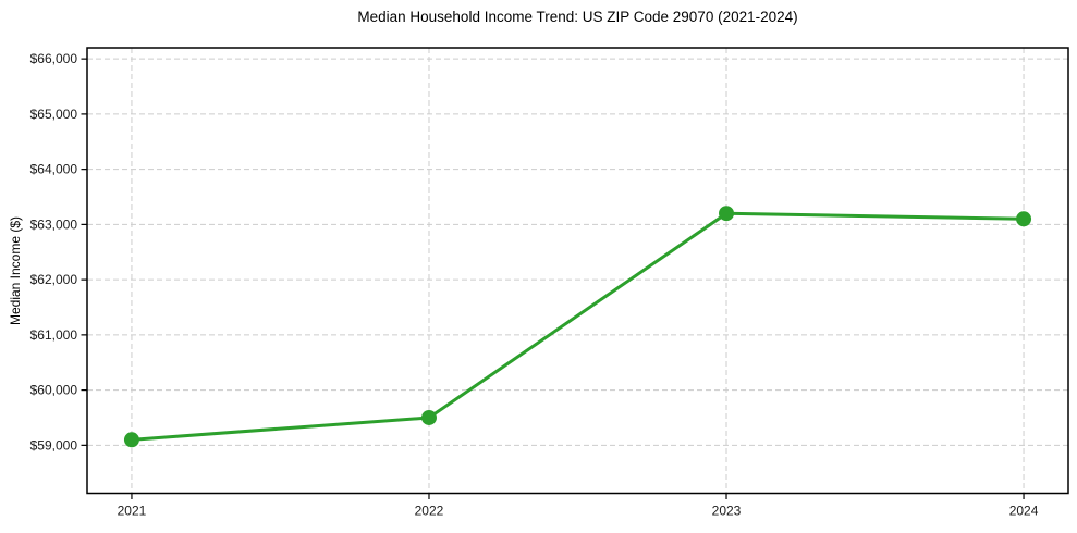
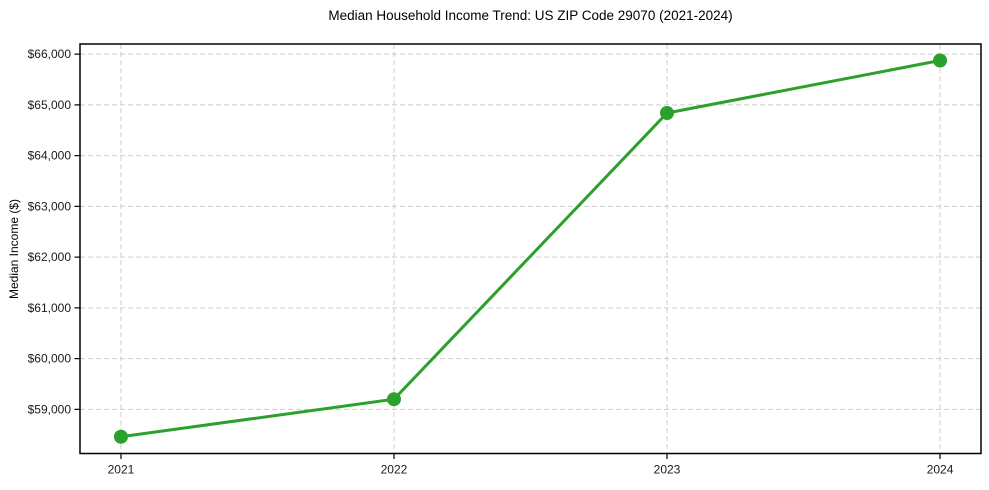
2021: $59100 -> $58500
2022: $59500 -> $59200
2023: $63200 -> $64800
2024: $63100 -> $65900
